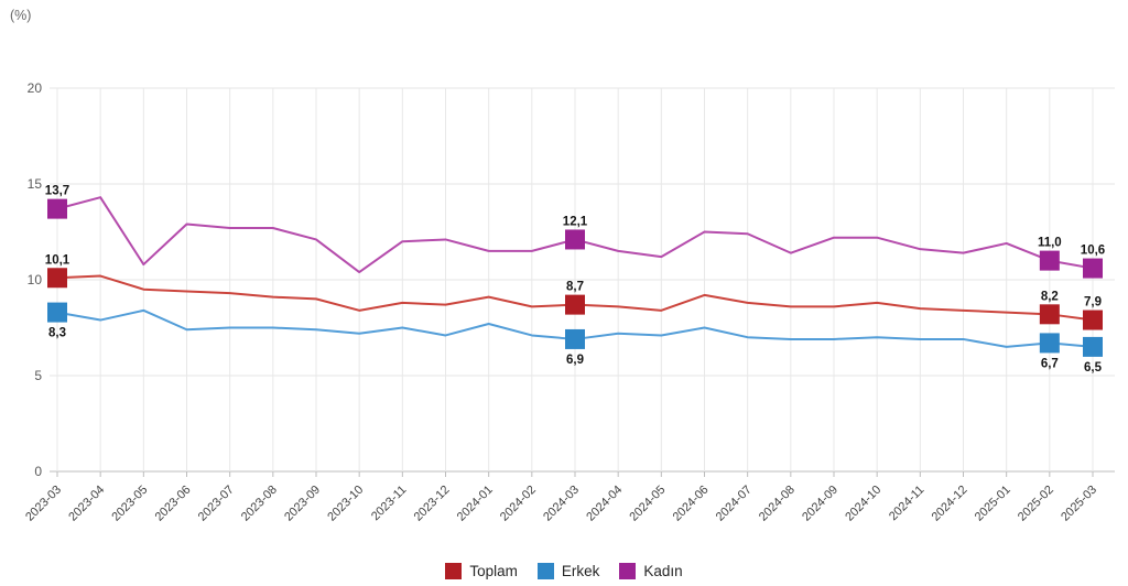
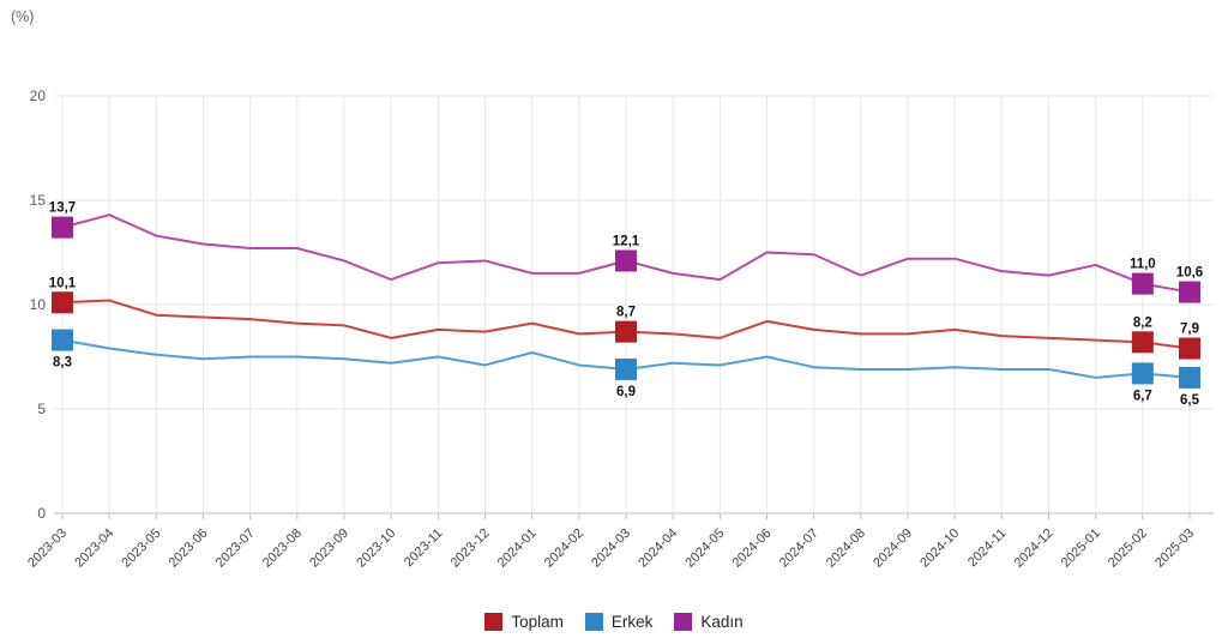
Erkek/2023-05: 8.4 -> 7.6
Kadın/2023-05: 10.8 -> 13.3
Kadın/2023-10: 10.4 -> 11.2
